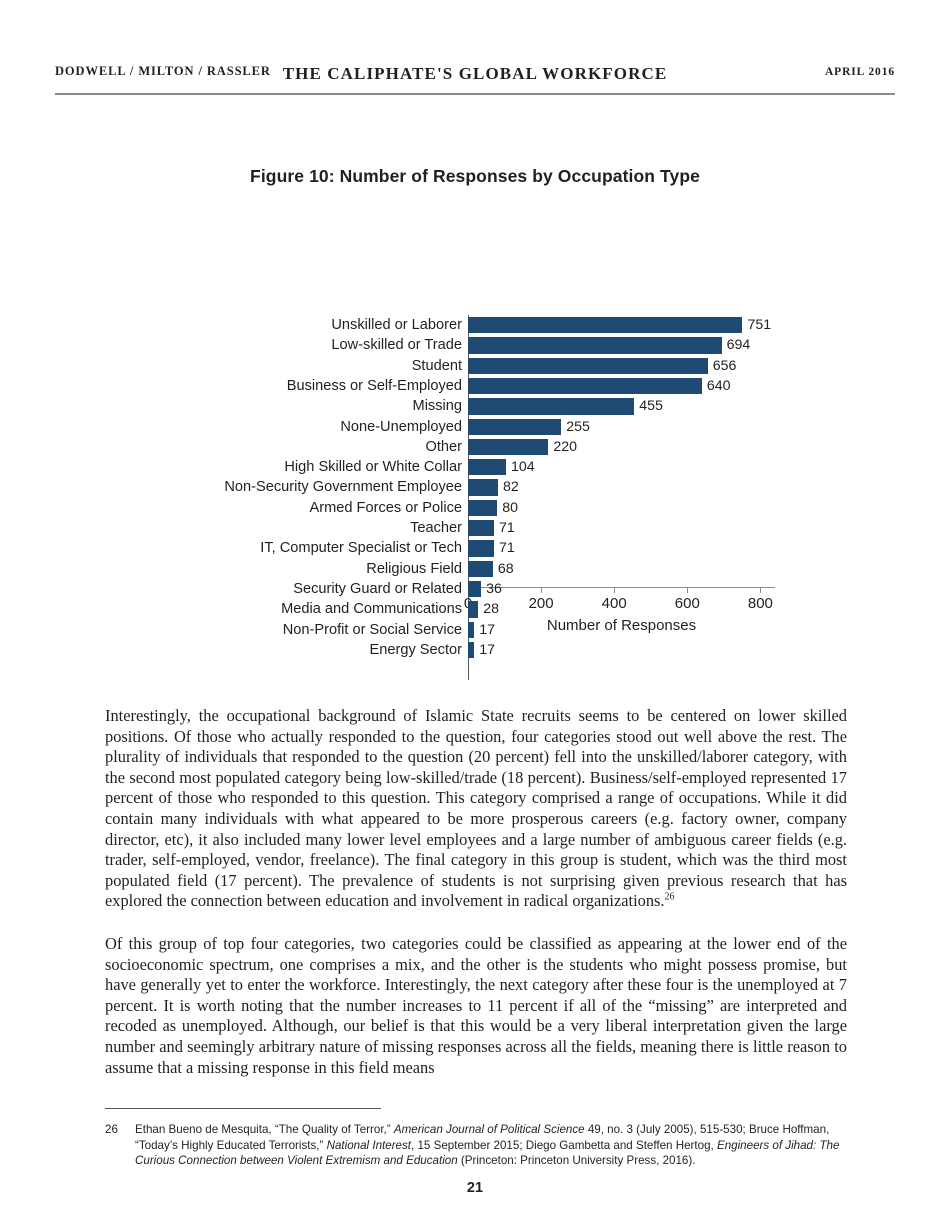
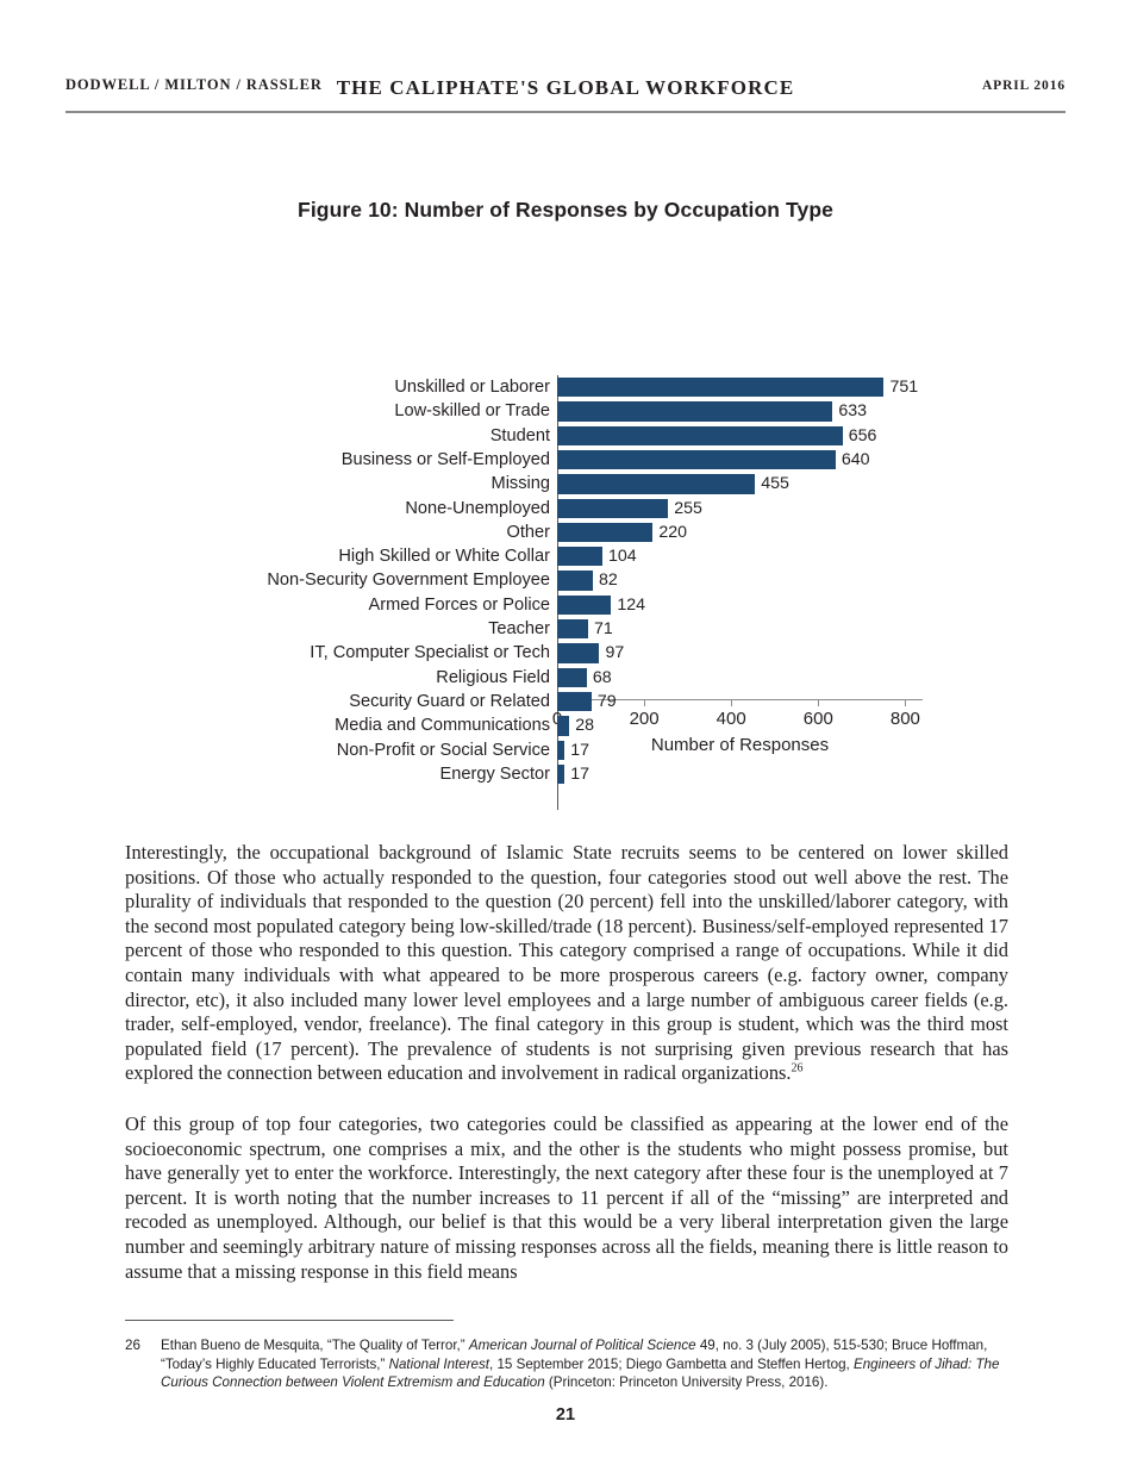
Low-skilled or Trade: 694 -> 633
Armed Forces or Police: 80 -> 124
IT, Computer Specialist or Tech: 71 -> 97
Security Guard or Related: 36 -> 79
